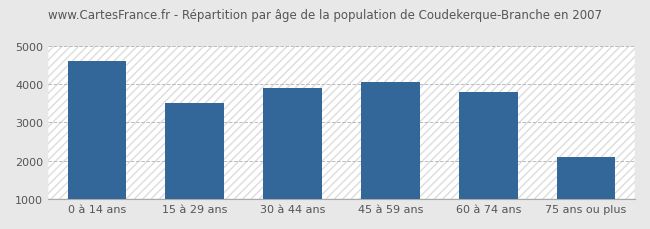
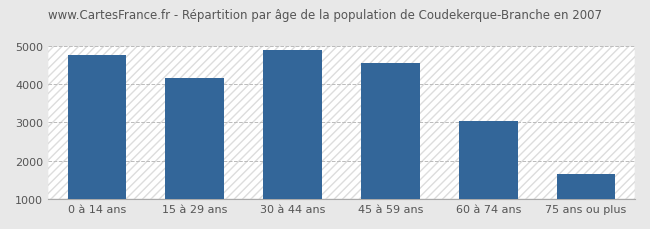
0 à 14 ans: 4600 -> 4750
15 à 29 ans: 3500 -> 4150
30 à 44 ans: 3900 -> 4880
45 à 59 ans: 4050 -> 4550
60 à 74 ans: 3800 -> 3030
75 ans ou plus: 2100 -> 1650
